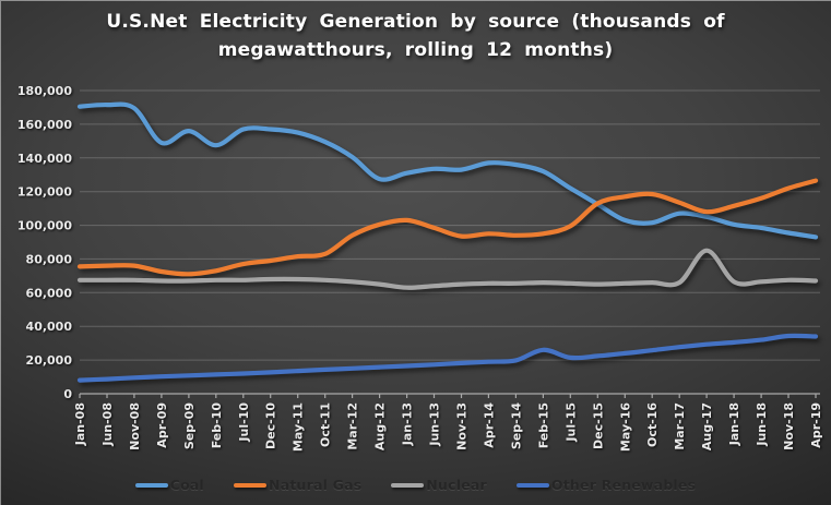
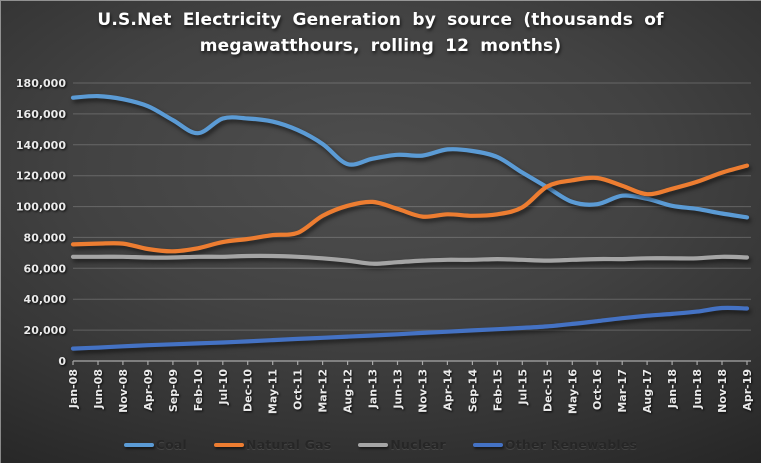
Coal/Apr-09: 149000 -> 165000
Other Renewables/Feb-15: 26000 -> 21000
Nuclear/Aug-17: 85000 -> 66000
